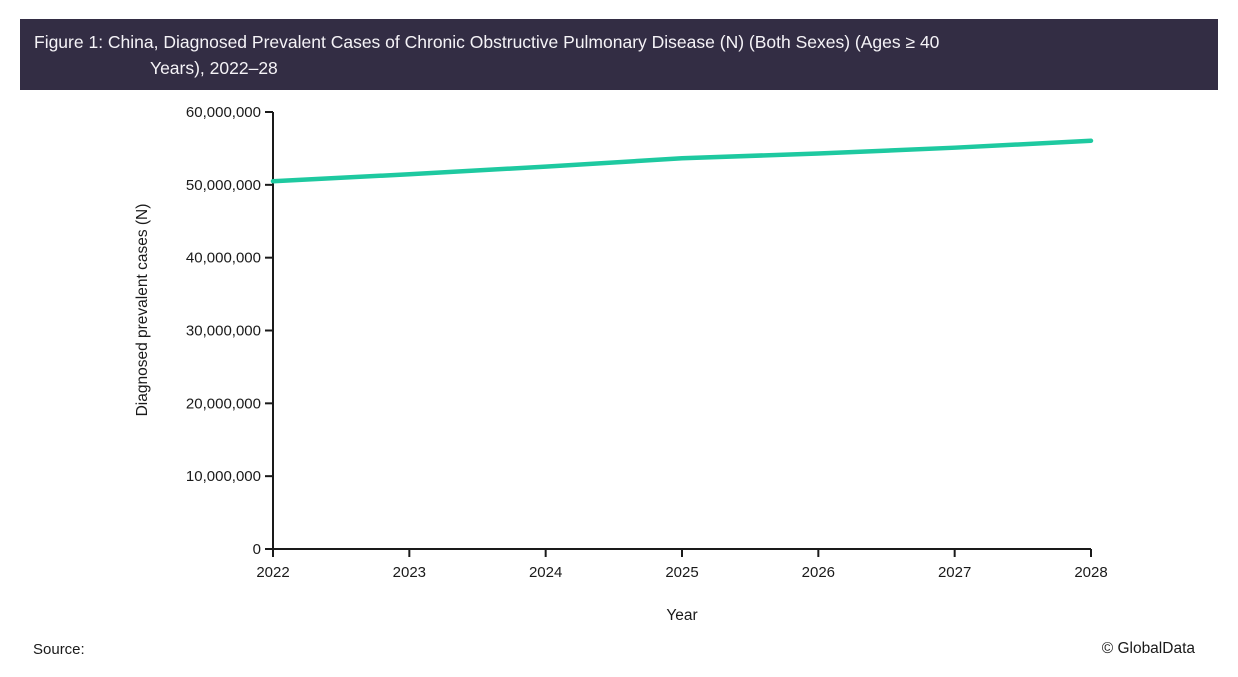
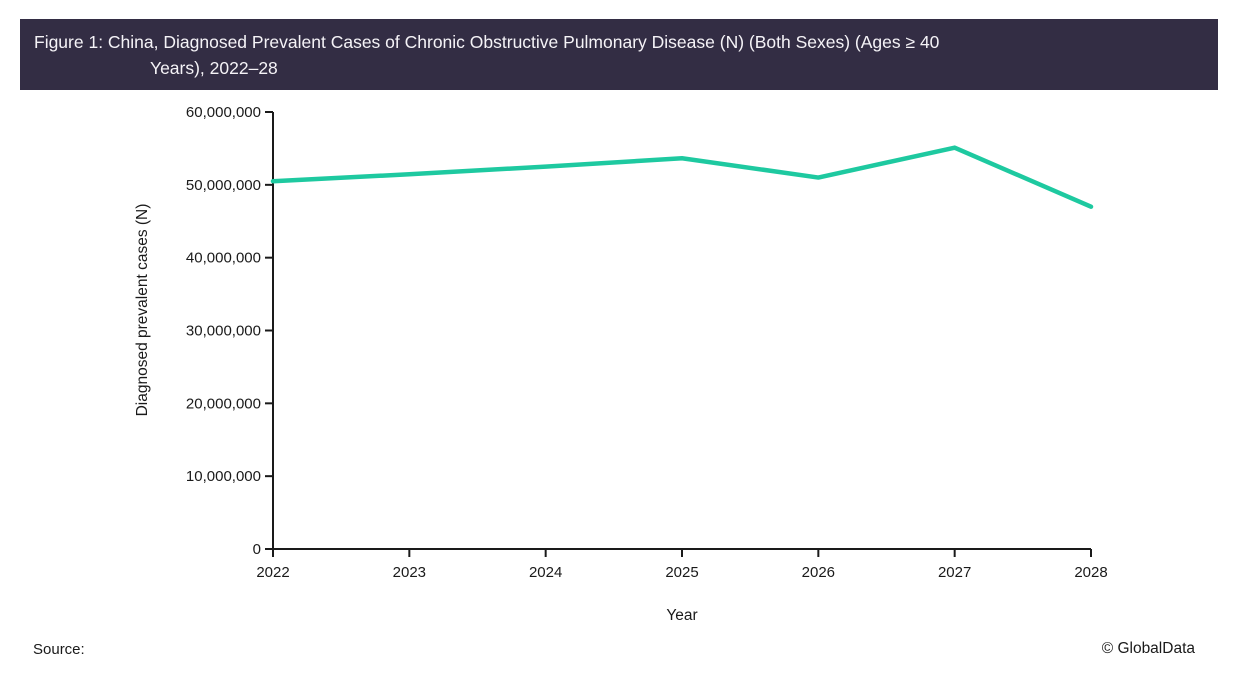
2026: 54000000 -> 51000000
2028: 56000000 -> 47000000
